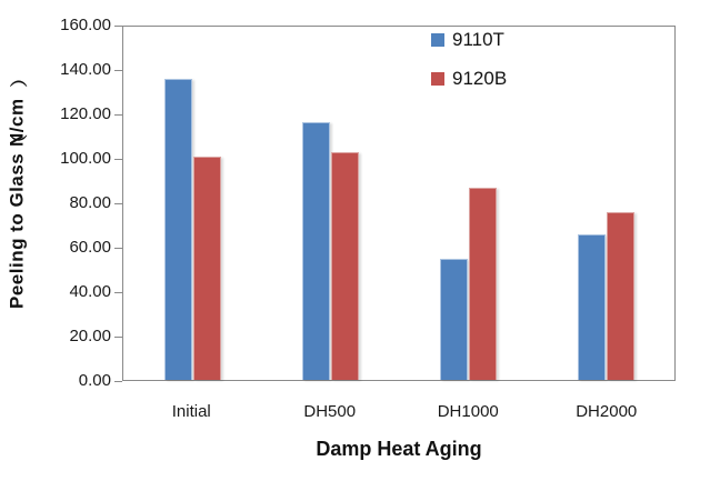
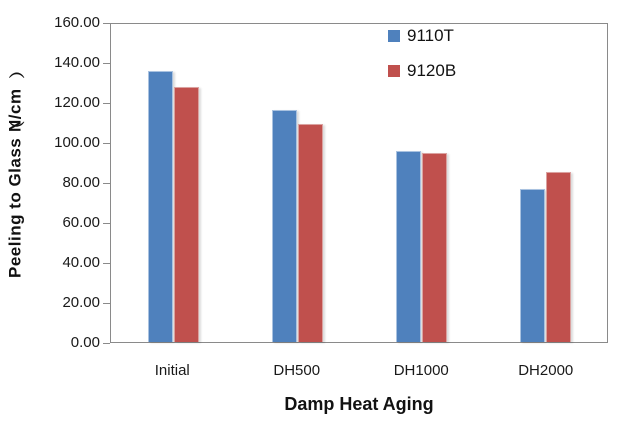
9120B/Initial: 101 -> 128
9120B/DH500: 103 -> 110
9110T/DH1000: 55 -> 96
9120B/DH1000: 87 -> 95
9110T/DH2000: 66 -> 77
9120B/DH2000: 76 -> 86
